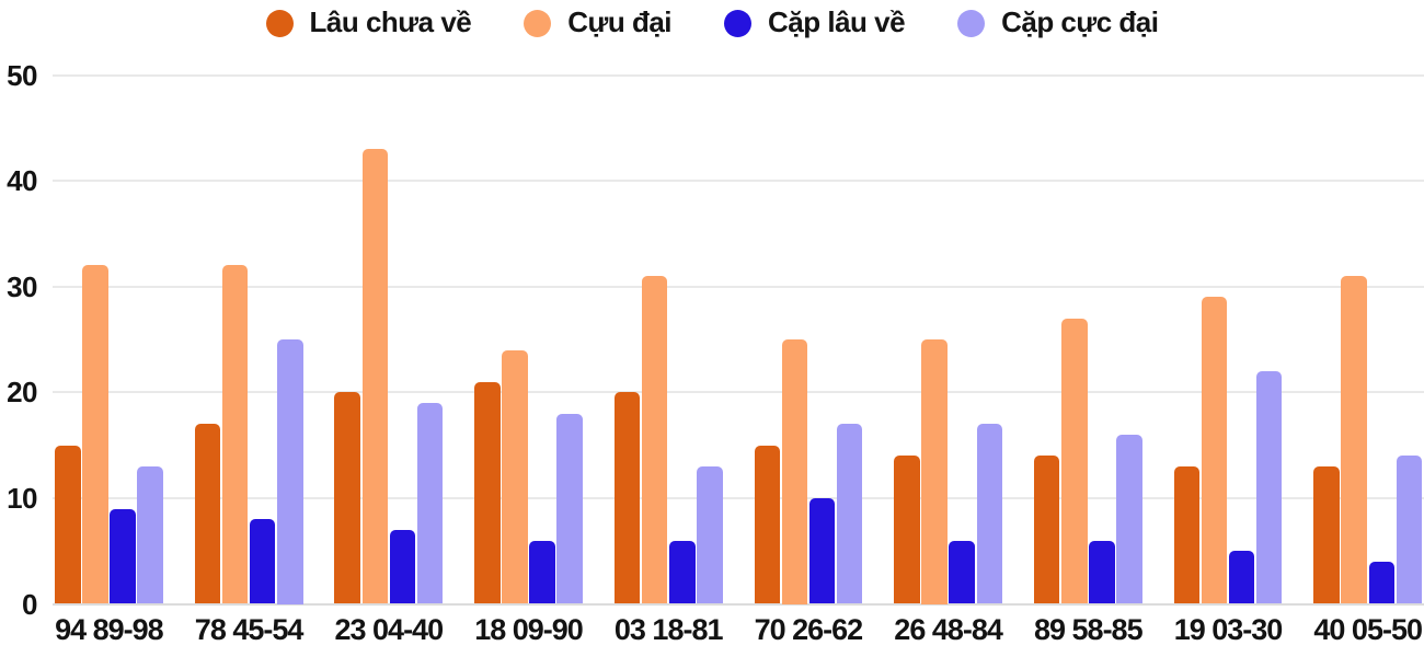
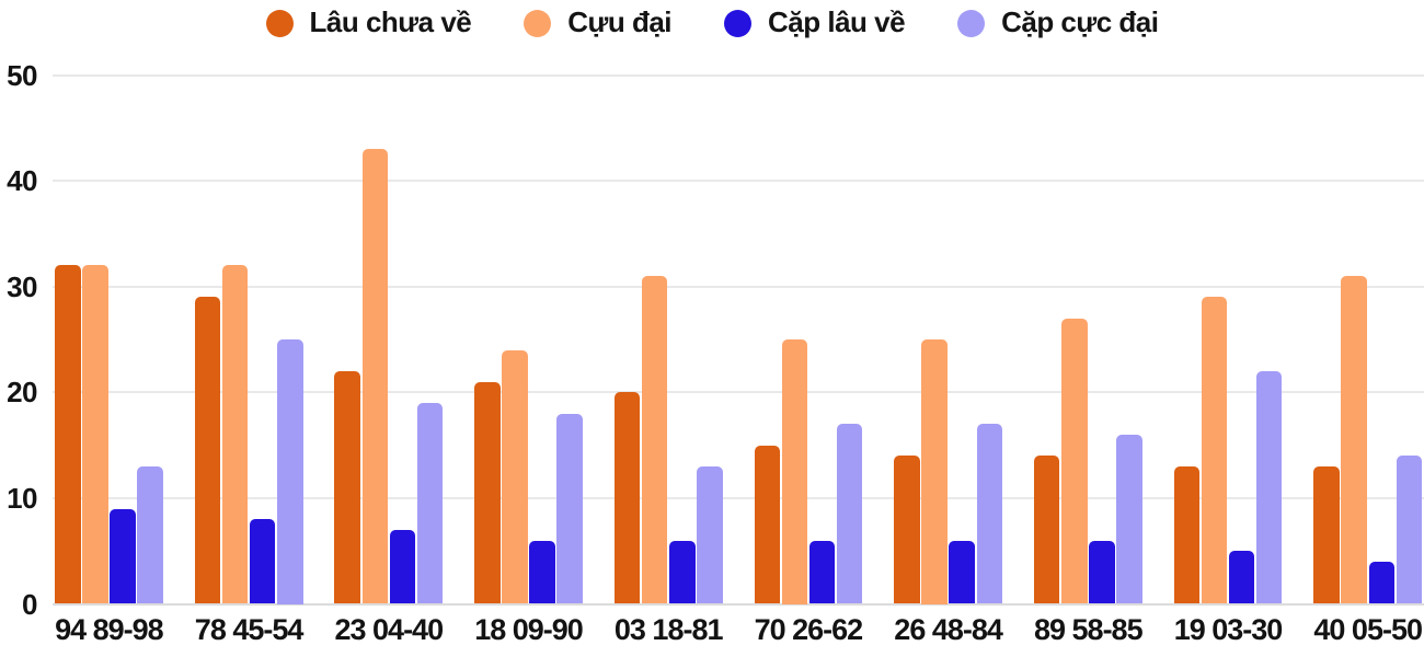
Lâu chưa về/94 89-98: 15 -> 32
Lâu chưa về/78 45-54: 17 -> 29
Lâu chưa về/23 04-40: 20 -> 22
Cặp lâu về/70 26-62: 10 -> 6
